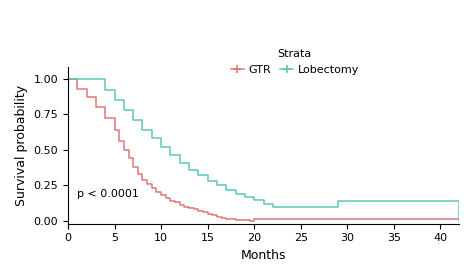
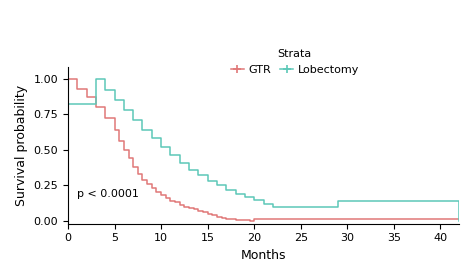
Lobectomy/0: 1.00 -> 0.82
